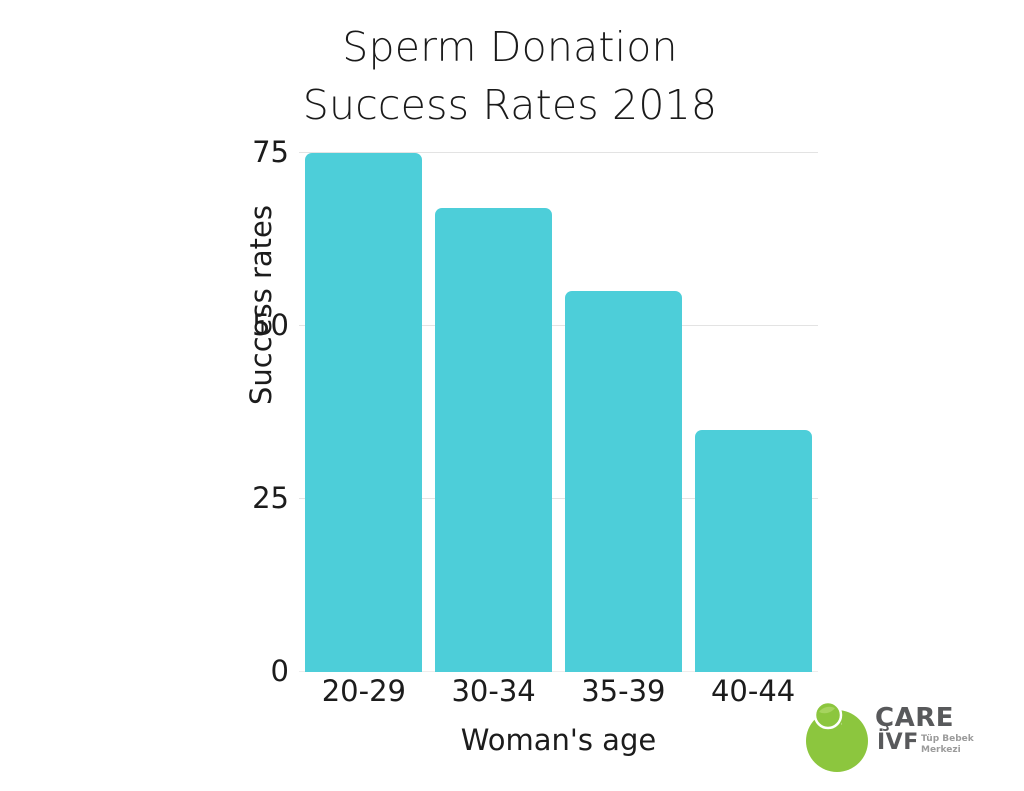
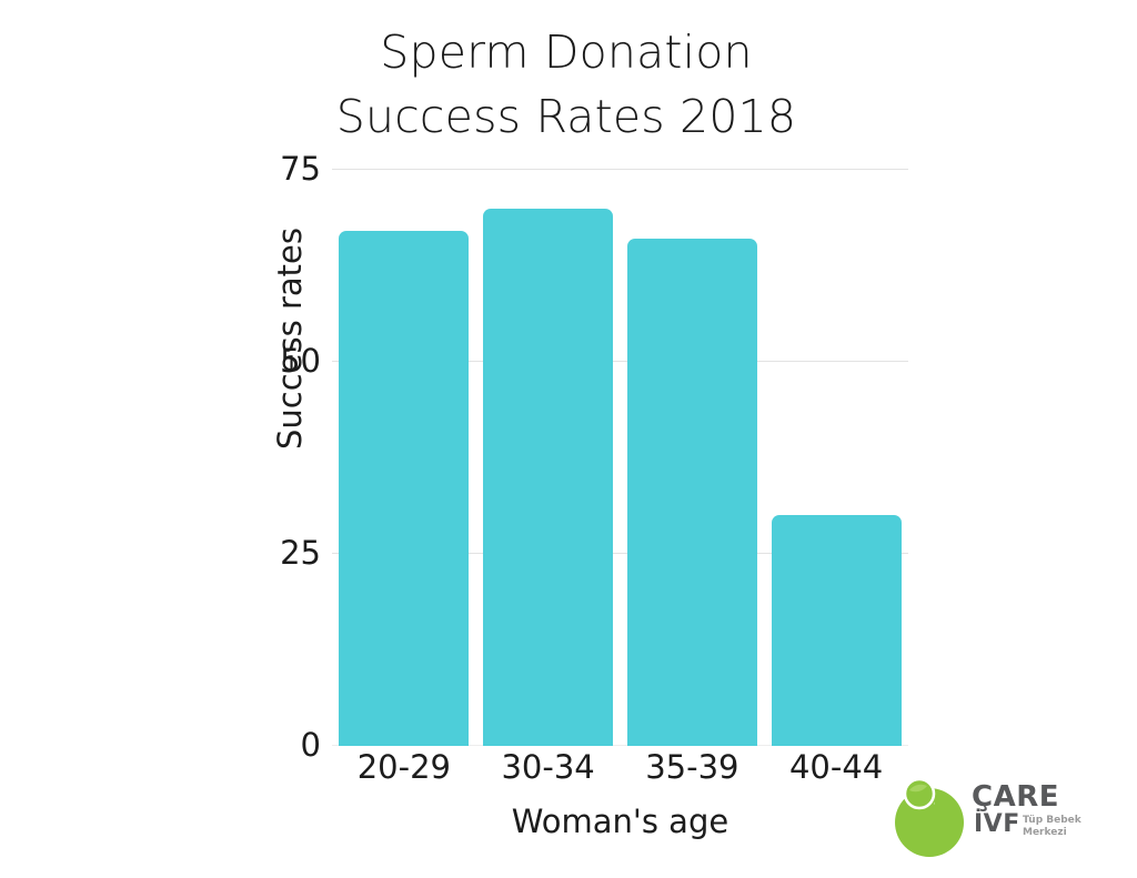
20-29: 75 -> 67
30-34: 67 -> 70
35-39: 55 -> 66
40-44: 35 -> 30
